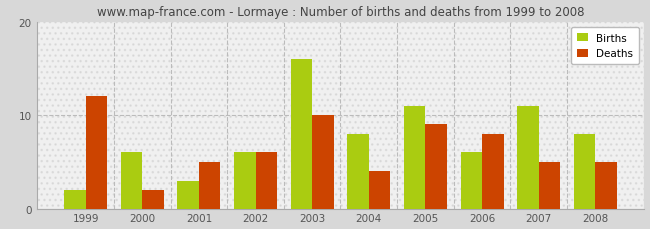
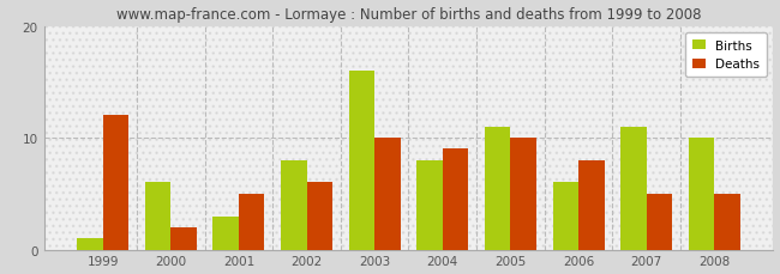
Births/1999: 2 -> 1
Births/2002: 6 -> 8
Deaths/2004: 4 -> 9
Deaths/2005: 9 -> 10
Births/2008: 8 -> 10
